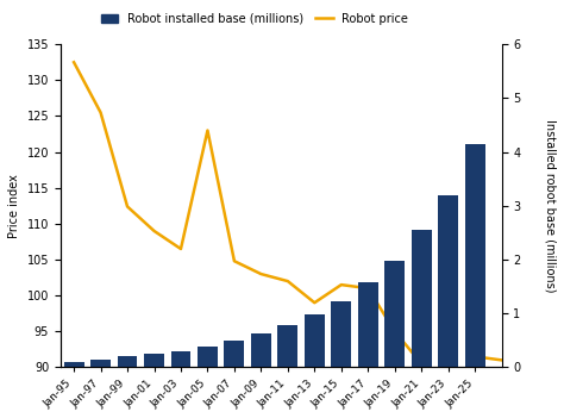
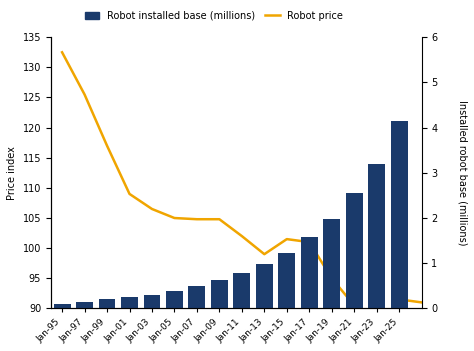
Robot price/Jan-99: 112.4 -> 117.0
Robot price/Jan-05: 123.0 -> 105.0
Robot price/Jan-09: 103.0 -> 104.8
